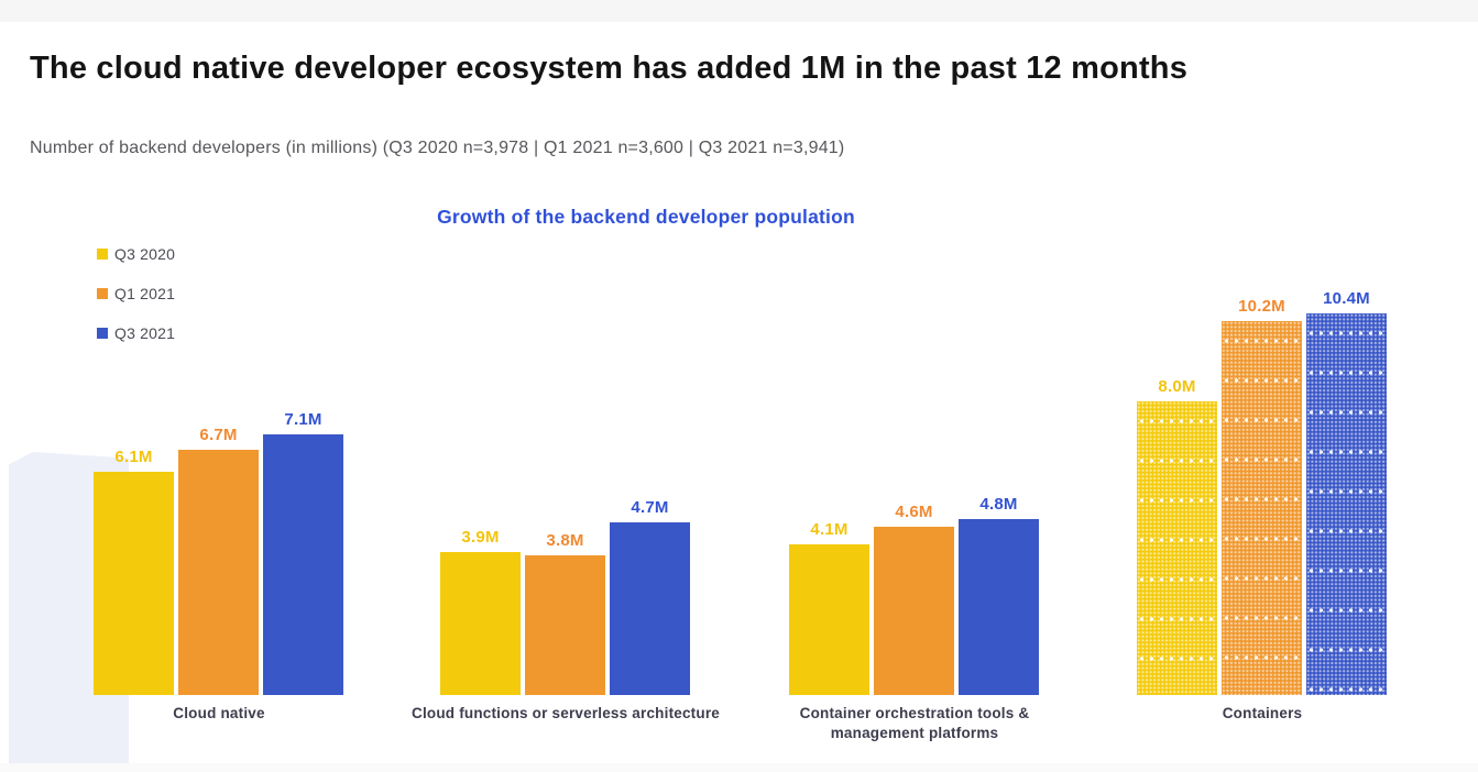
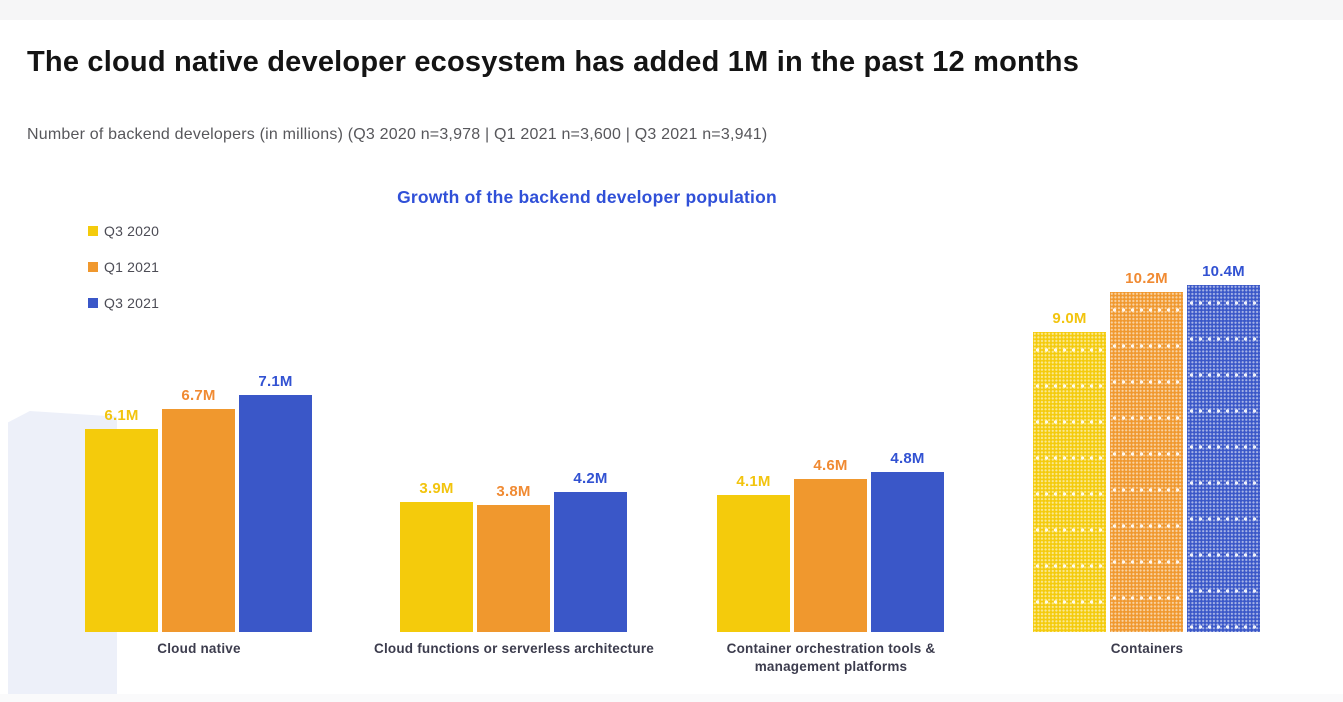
Q3 2021/Cloud functions or serverless architecture: 4.7M -> 4.2M
Q3 2020/Containers: 8.0M -> 9.0M
